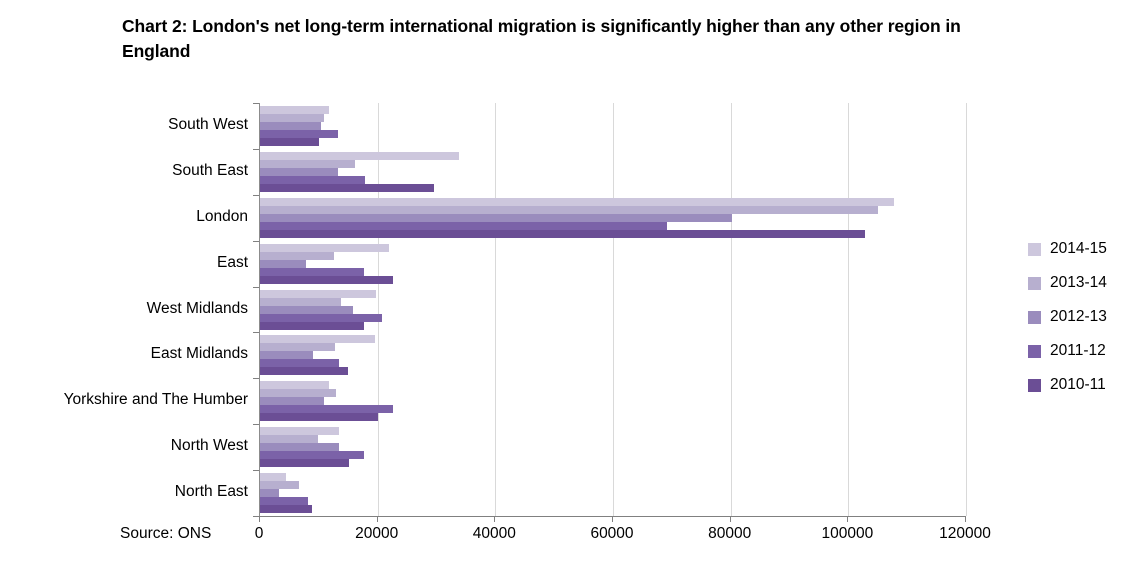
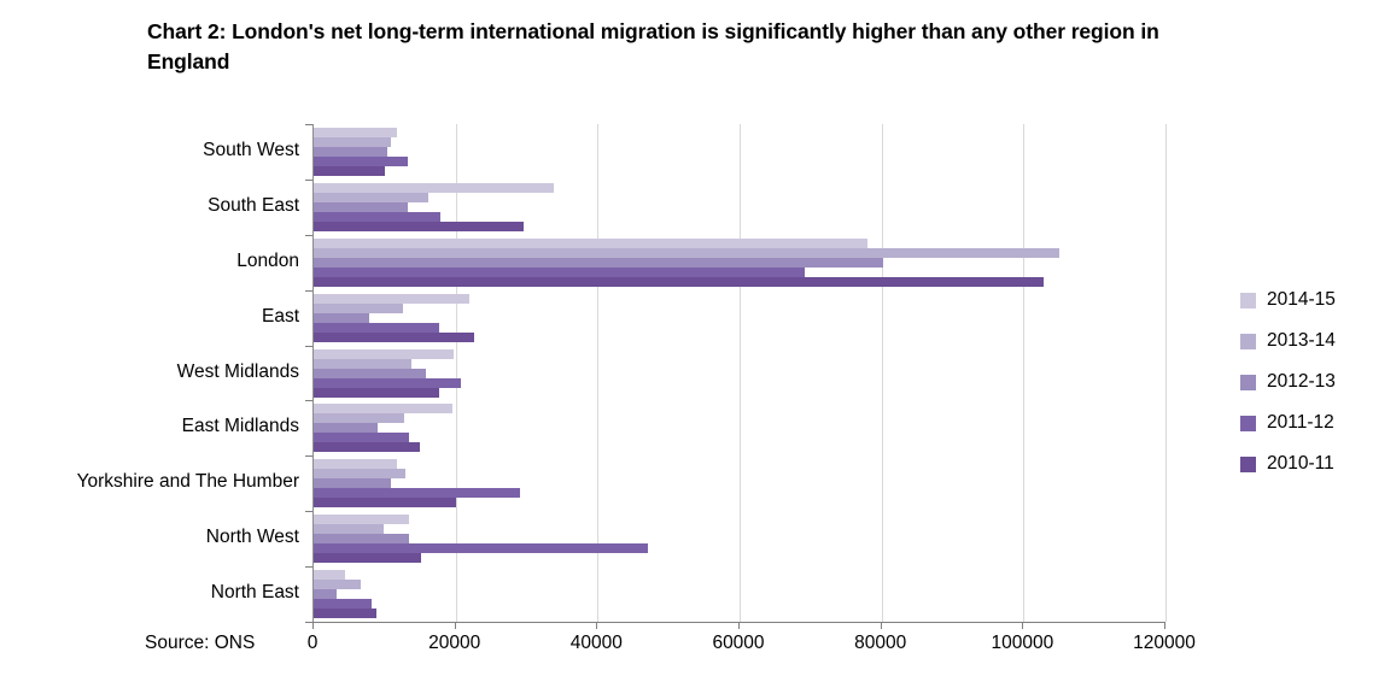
2014-15/London: 108000 -> 78000
2011-12/Yorkshire and The Humber: 23000 -> 29000
2011-12/North West: 18000 -> 47000
